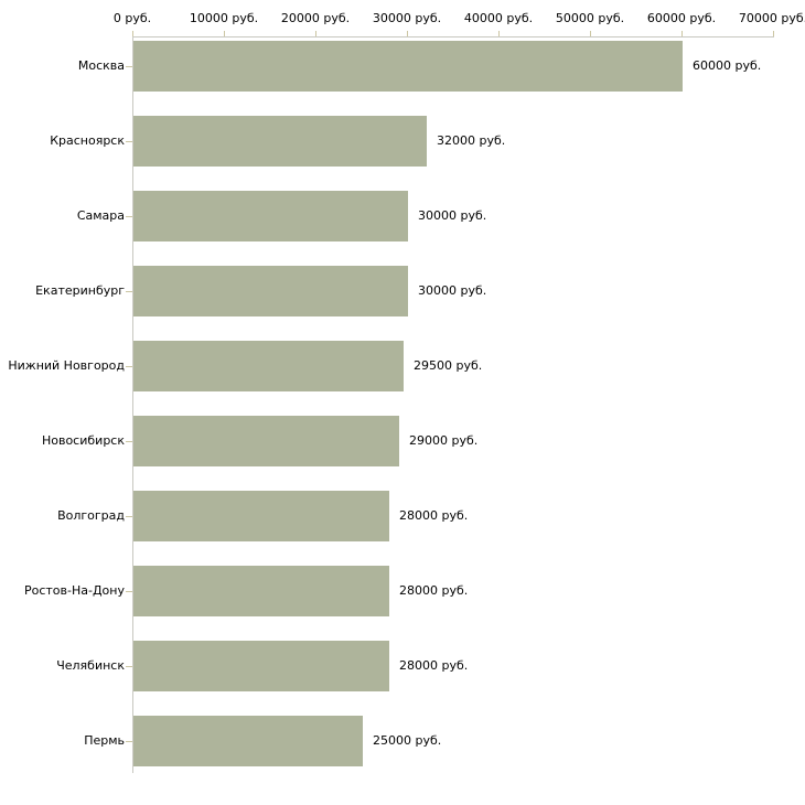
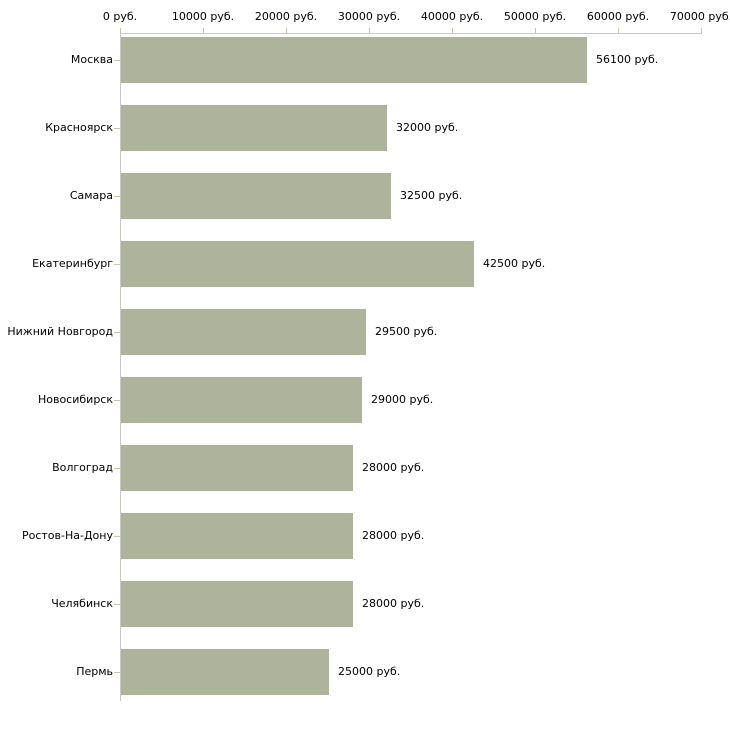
Москва: 60000 -> 56100
Самара: 30000 -> 32500
Екатеринбург: 30000 -> 42500
